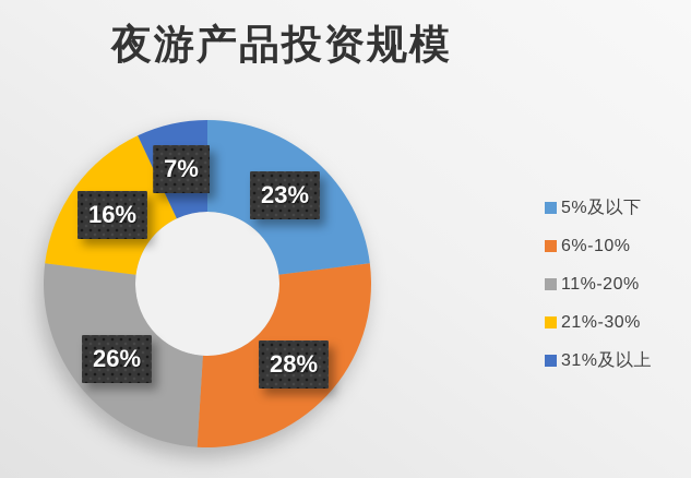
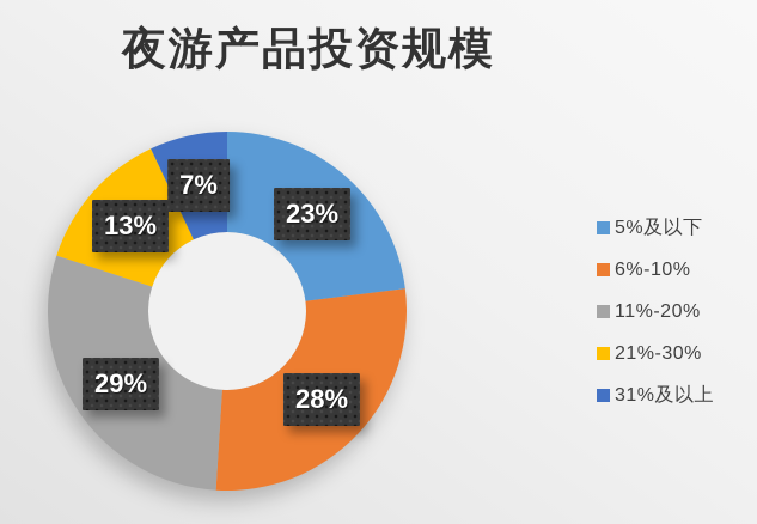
11%-20%: 26% -> 29%
21%-30%: 16% -> 13%
